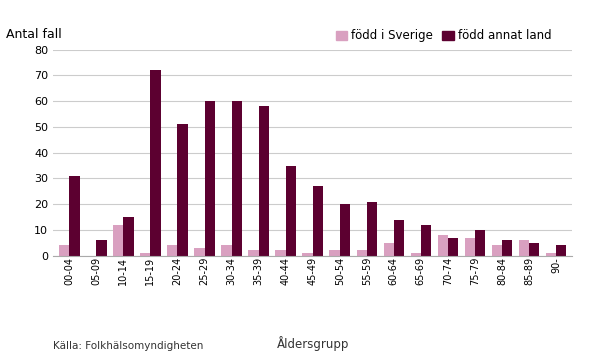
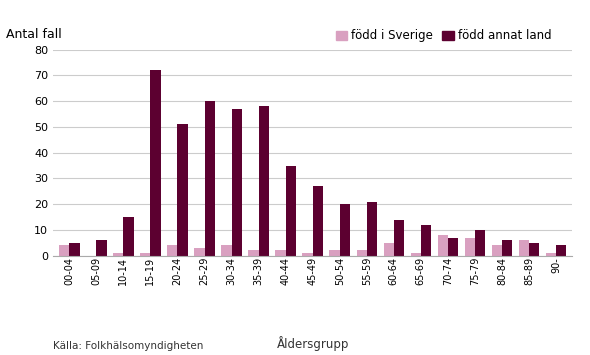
född annat land/00-04: 31 -> 5
född i Sverige/10-14: 12 -> 1
född annat land/30-34: 60 -> 57
